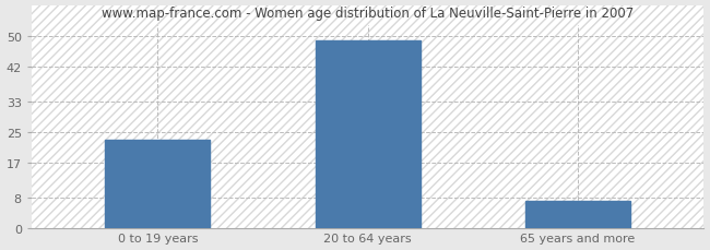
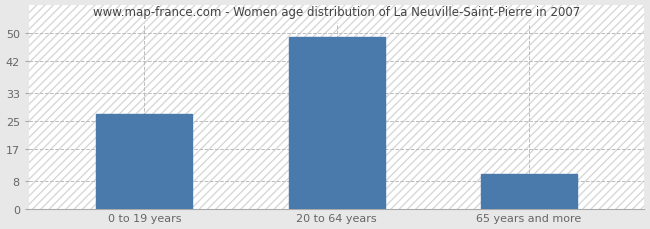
0 to 19 years: 23 -> 27
65 years and more: 7 -> 10
